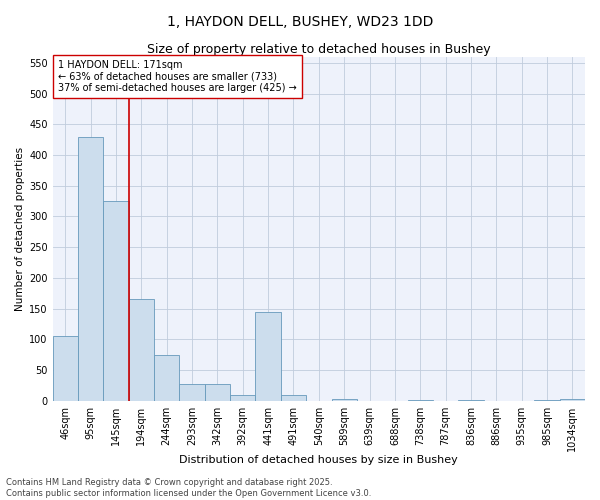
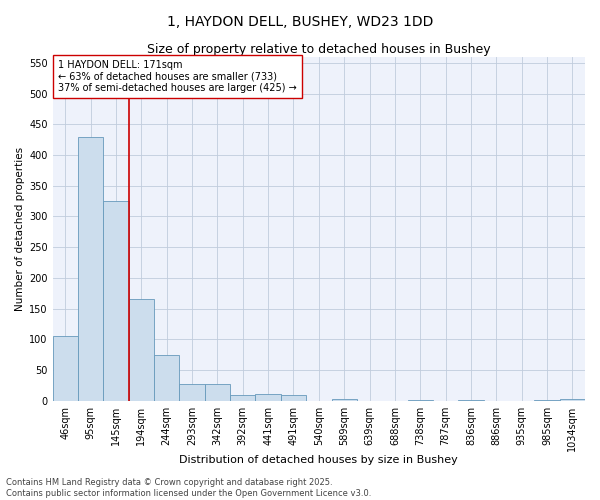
441sqm: 144 -> 11
